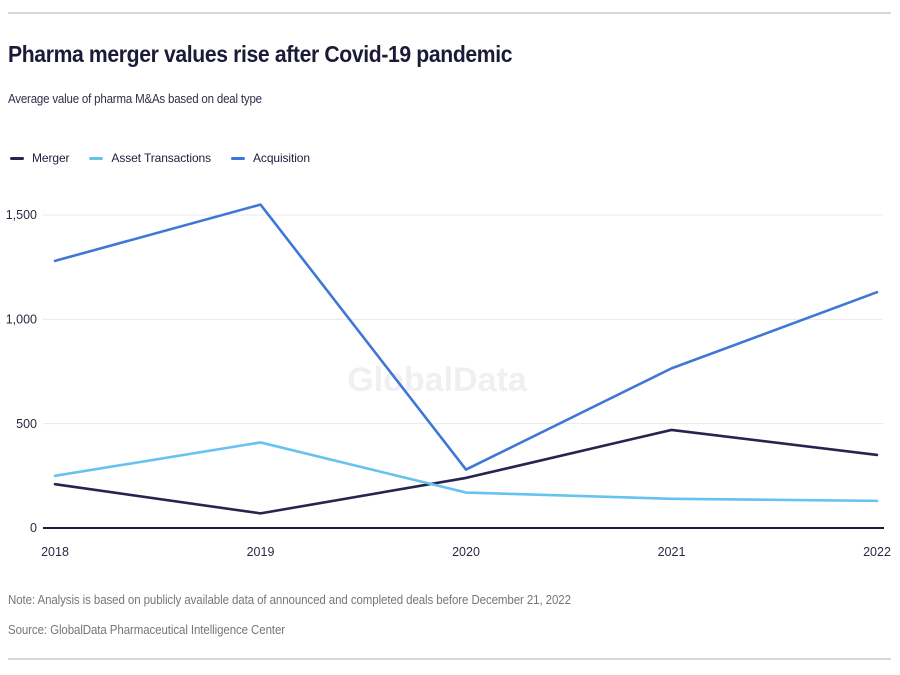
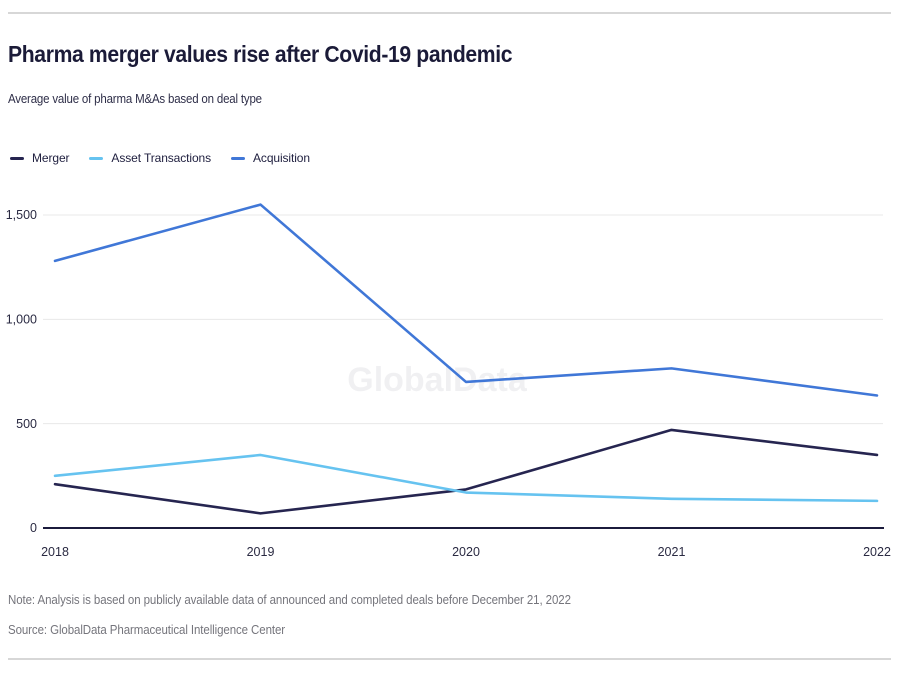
Asset Transactions/2019: 410 -> 350
Merger/2020: 240 -> 180
Acquisition/2020: 280 -> 700
Acquisition/2022: 1130 -> 640
